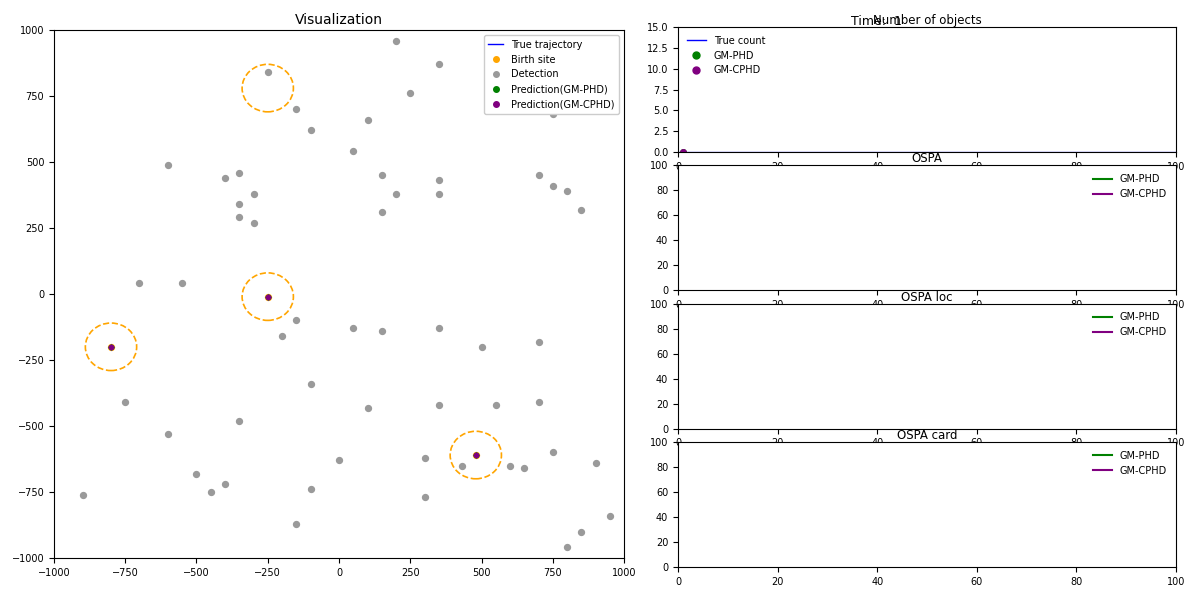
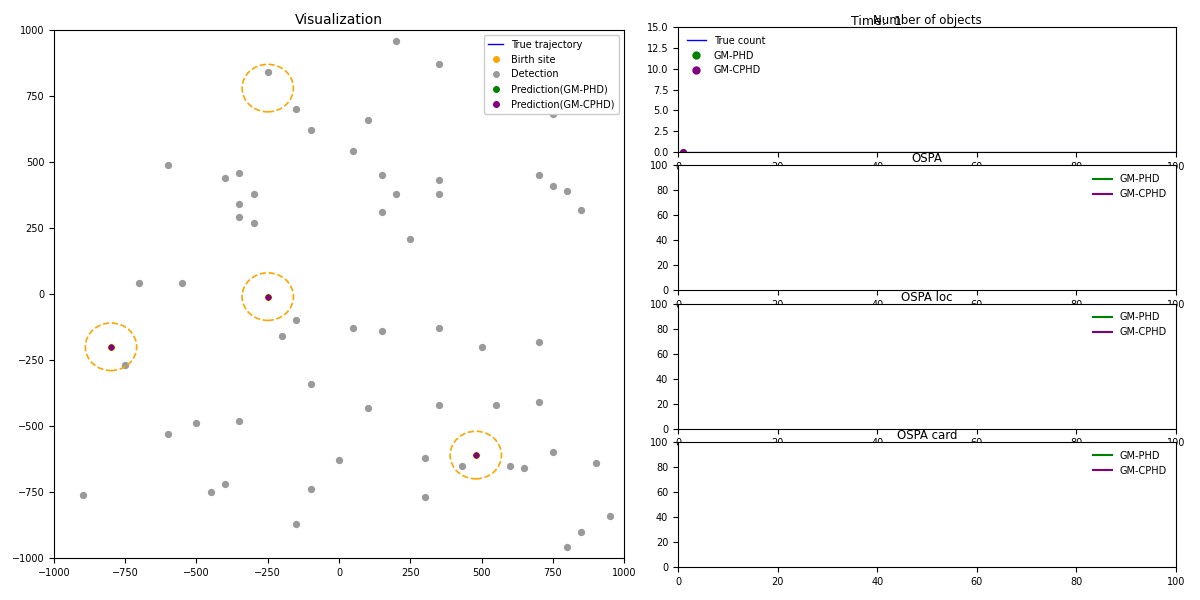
Detection/−750: -410 -> -270
Detection/−500: -680 -> -490
Detection/250: 760 -> 210
